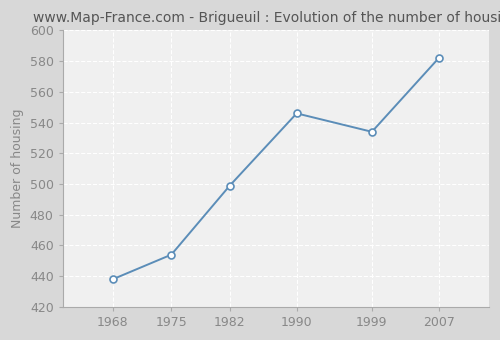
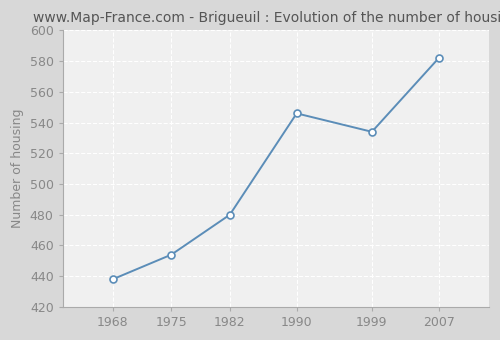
1982: 499 -> 480
